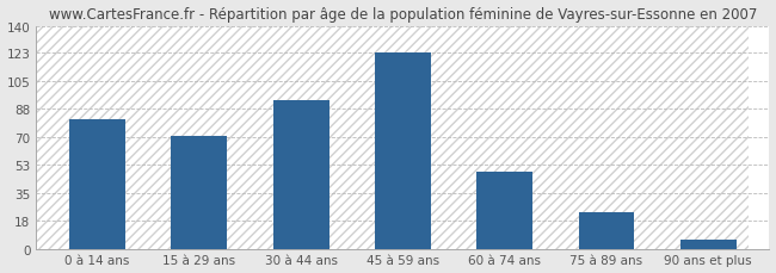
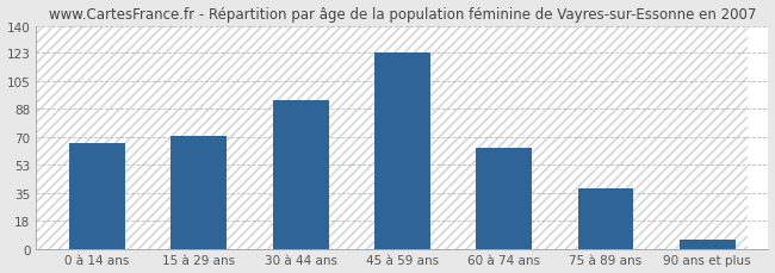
0 à 14 ans: 81 -> 66
60 à 74 ans: 48 -> 63
75 à 89 ans: 23 -> 38
